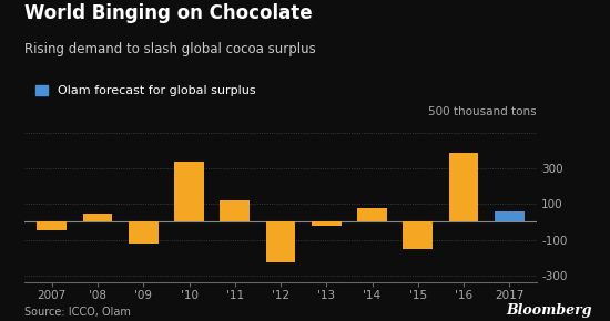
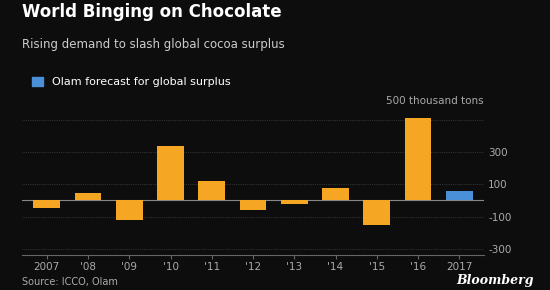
'12: -230 -> -60
'16: 380 -> 510
